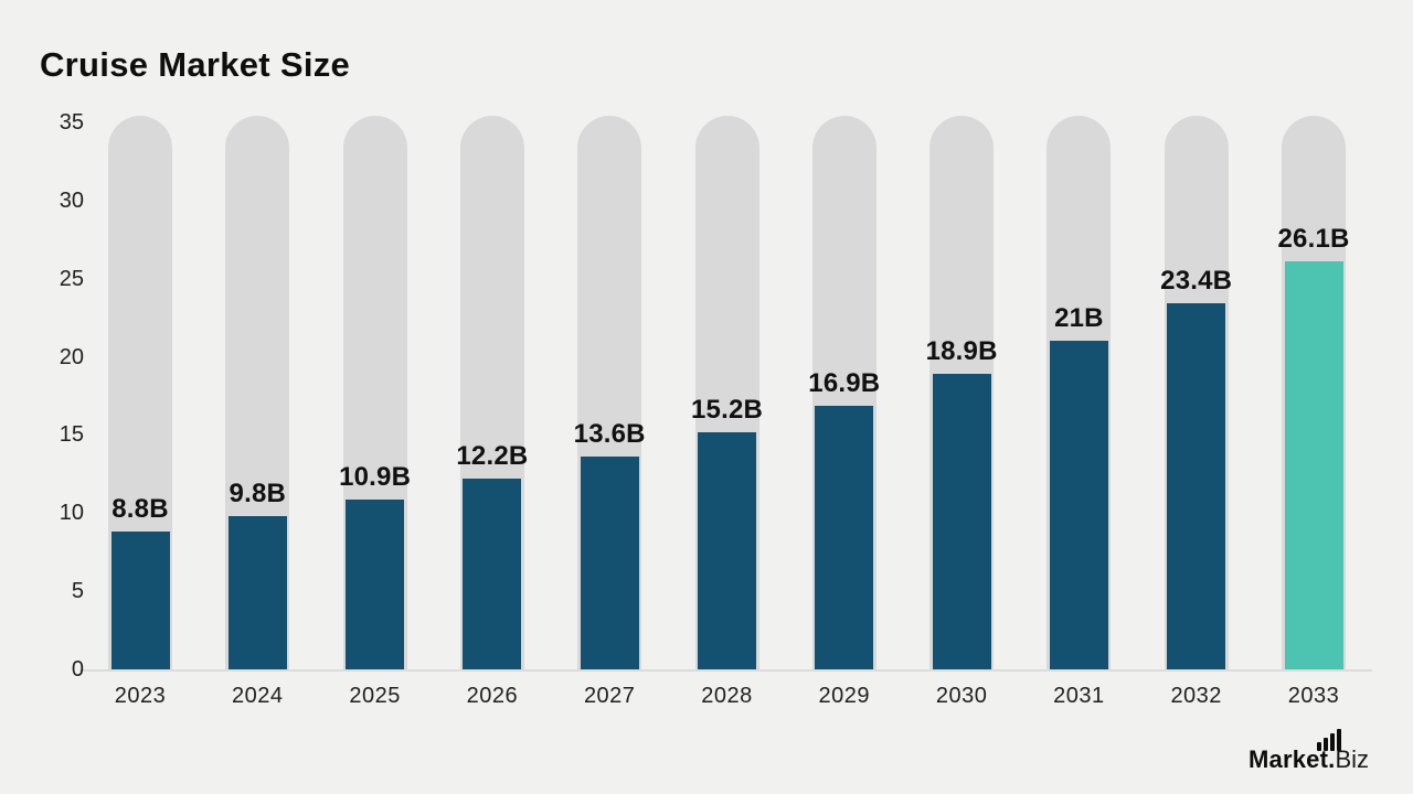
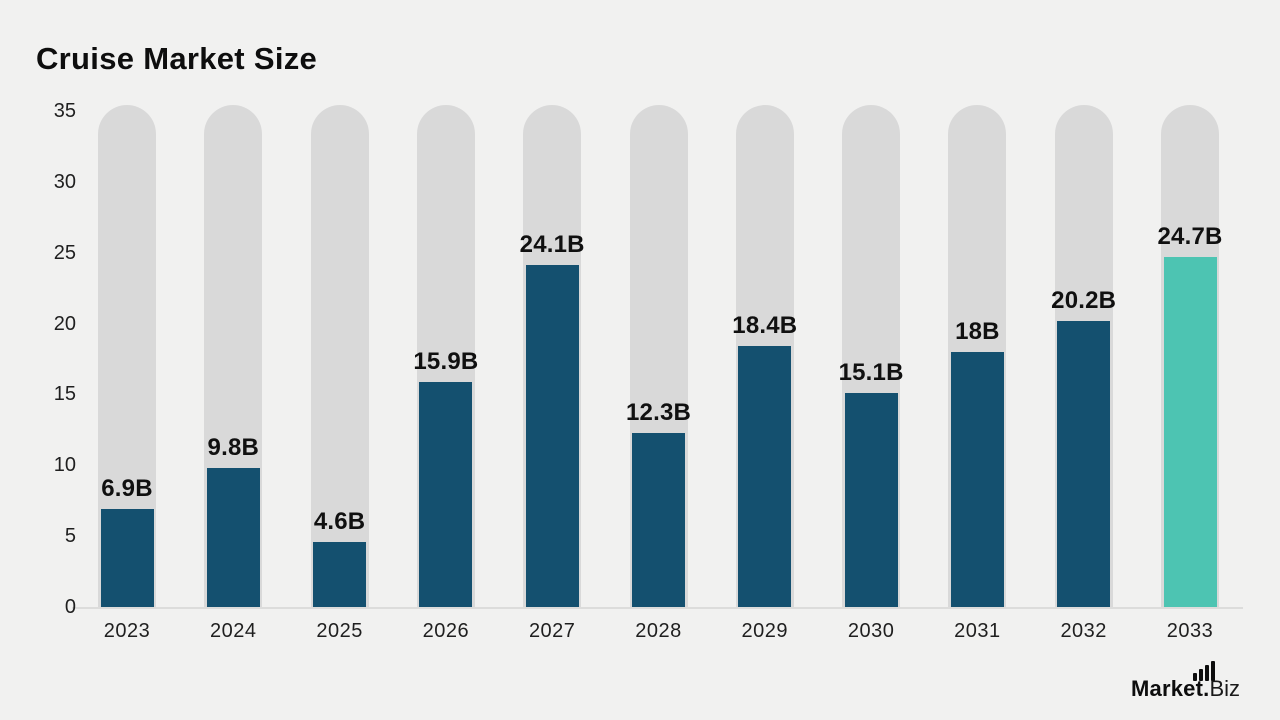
2023: 8.8B -> 6.9B
2025: 10.9B -> 4.6B
2026: 12.2B -> 15.9B
2027: 13.6B -> 24.1B
2028: 15.2B -> 12.3B
2029: 16.9B -> 18.4B
2030: 18.9B -> 15.1B
2031: 21B -> 18B
2032: 23.4B -> 20.2B
2033: 26.1B -> 24.7B
